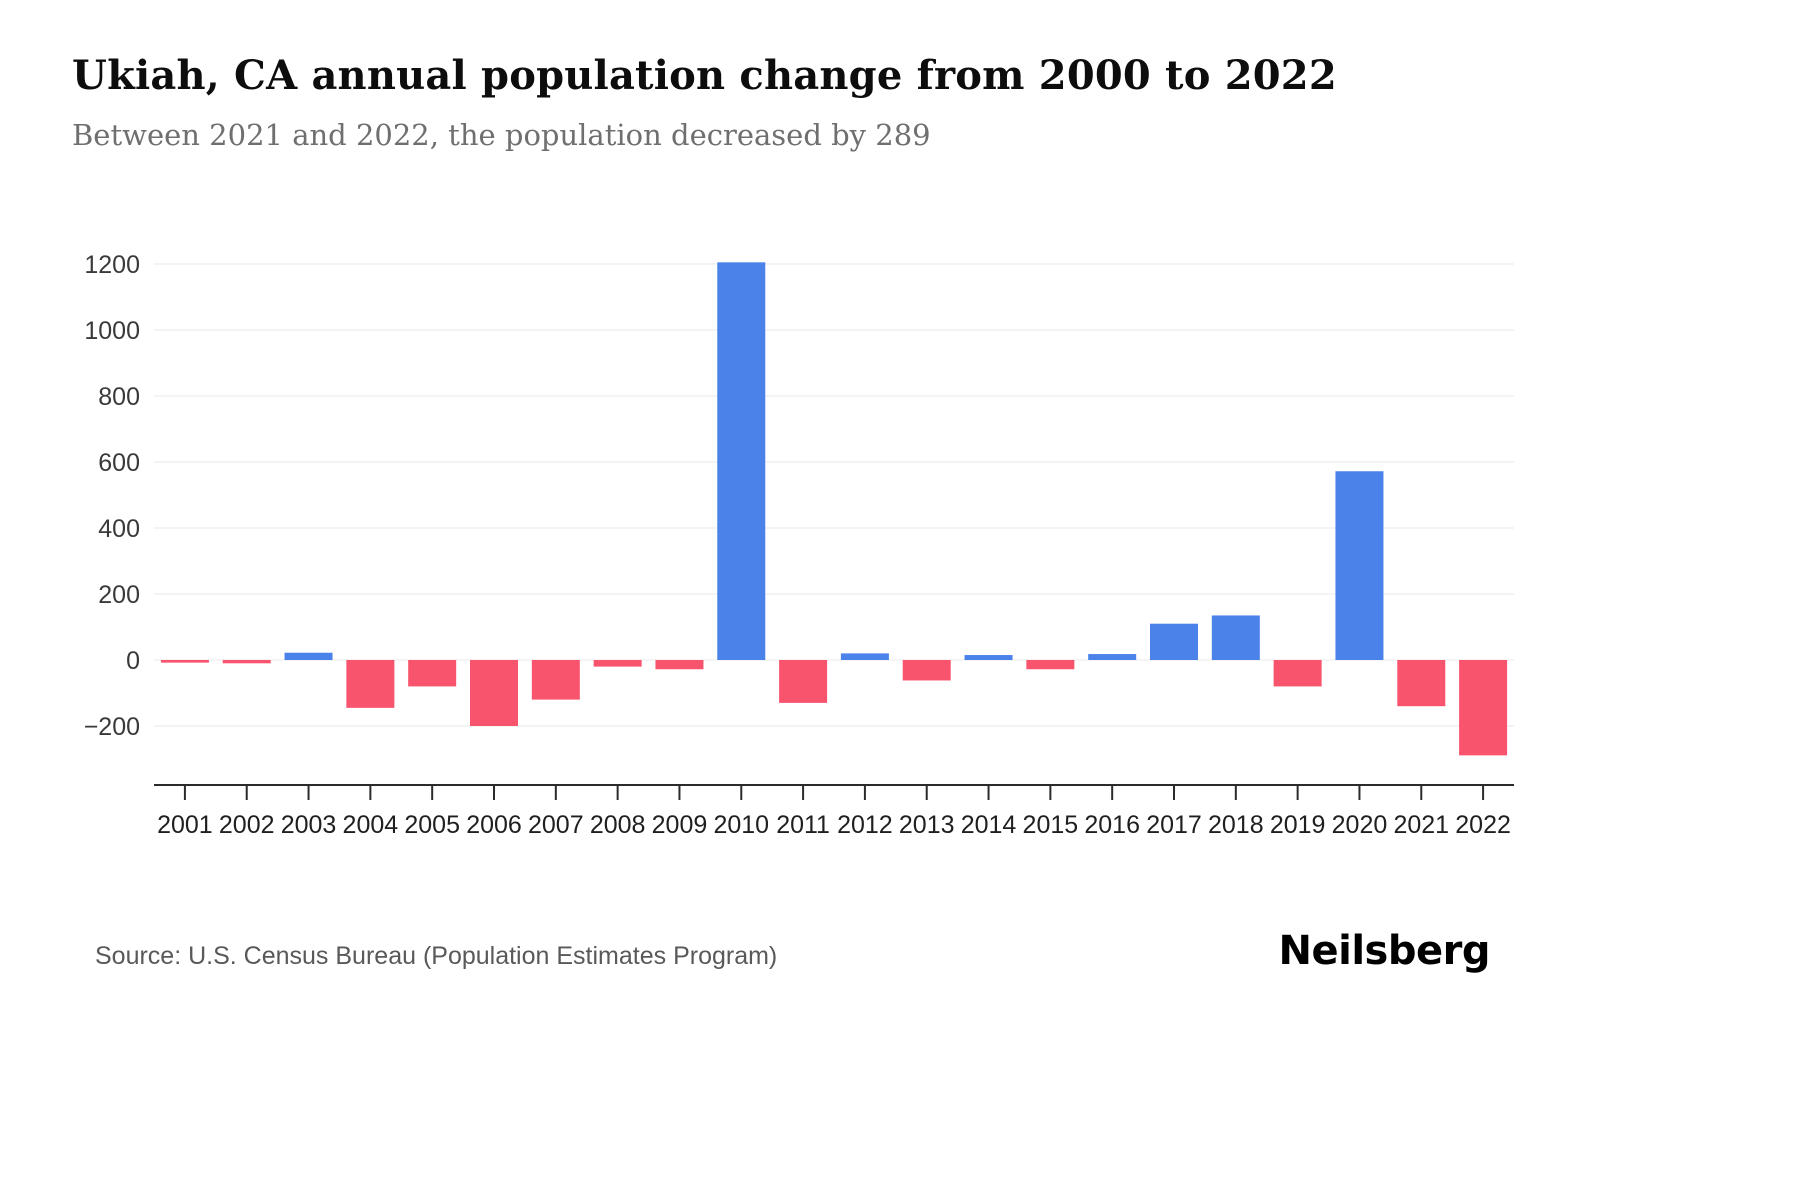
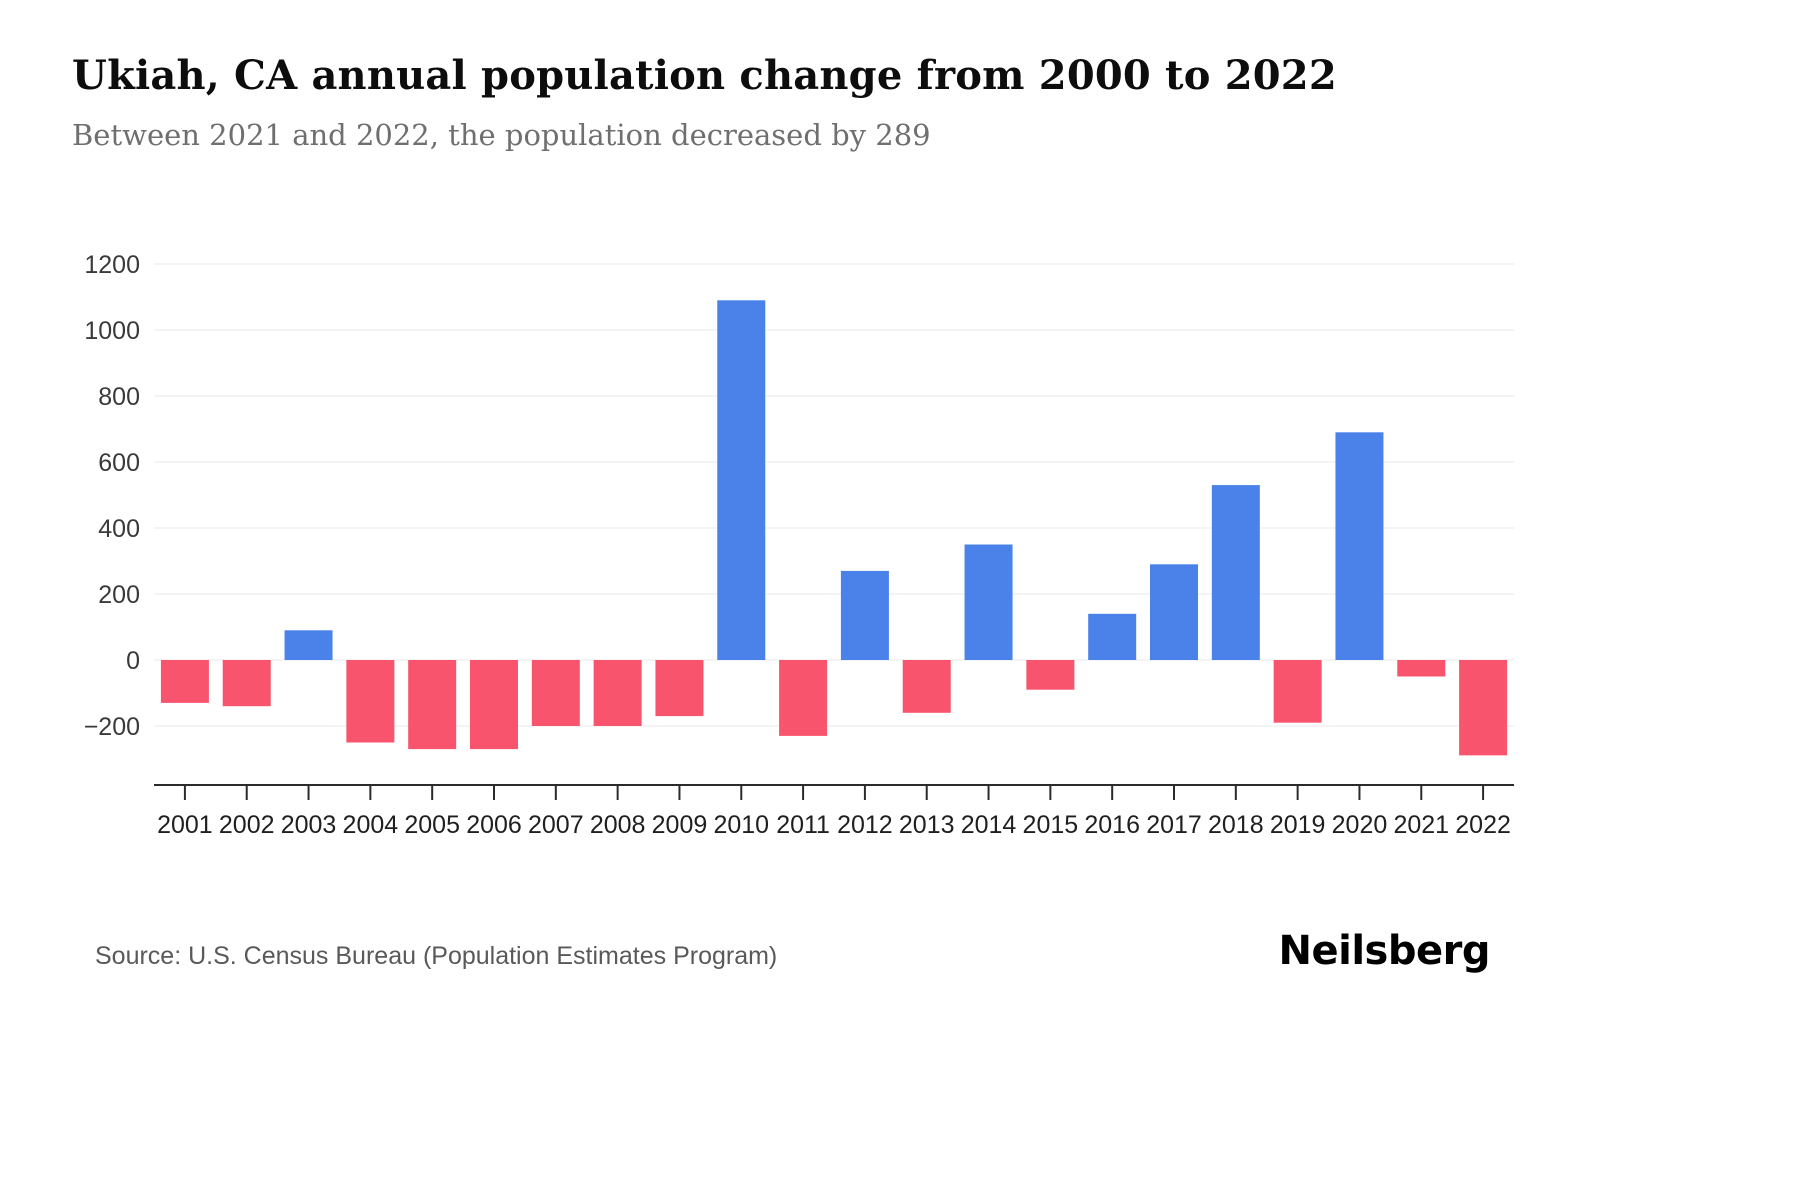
2001: -10 -> -130
2002: -10 -> -140
2003: 20 -> 90
2004: -140 -> -250
2005: -80 -> -270
2006: -200 -> -270
2007: -120 -> -200
2008: -20 -> -200
2009: -30 -> -170
2010: 1200 -> 1090
2011: -130 -> -230
2012: 20 -> 270
2013: -60 -> -160
2014: 20 -> 350
2015: -30 -> -90
2016: 20 -> 140
2017: 110 -> 290
2018: 140 -> 530
2019: -80 -> -190
2020: 570 -> 690
2021: -140 -> -50
